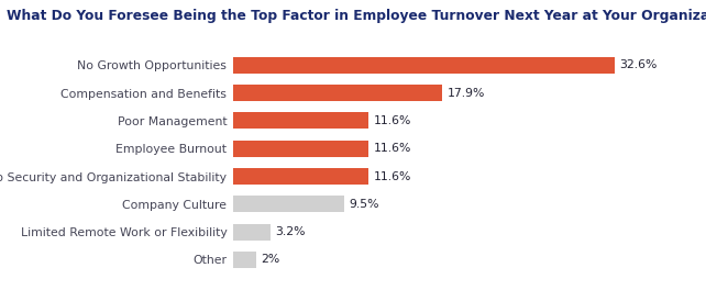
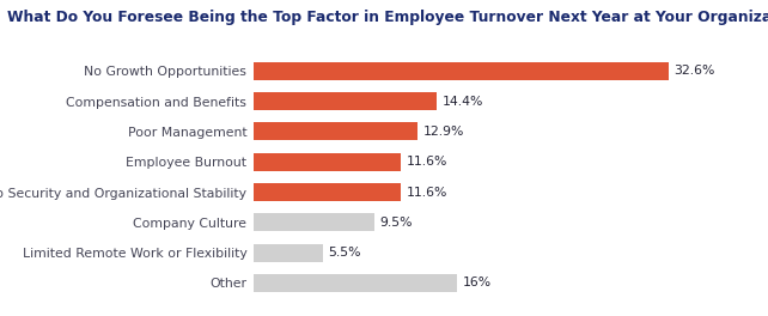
Compensation and Benefits: 17.9% -> 14.4%
Poor Management: 11.6% -> 12.9%
Limited Remote Work or Flexibility: 3.2% -> 5.5%
Other: 2% -> 16%
